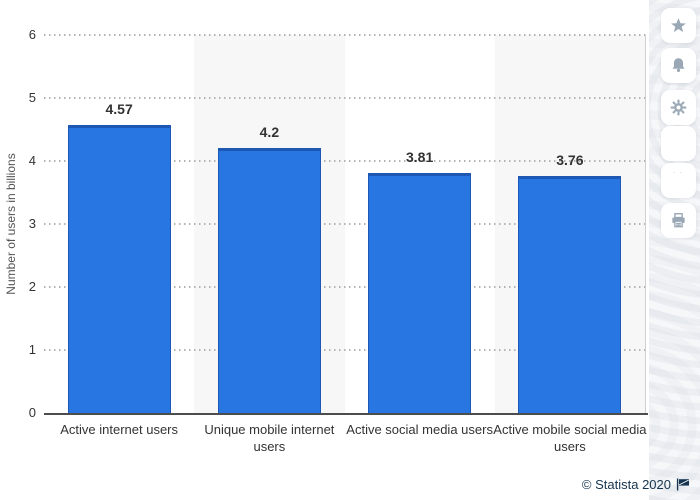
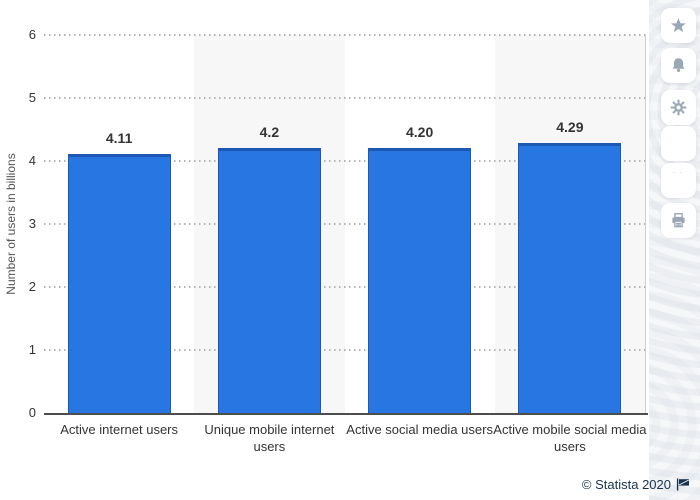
Active internet users: 4.57 -> 4.11
Active social media users: 3.81 -> 4.20
Active mobile social media users: 3.76 -> 4.29
